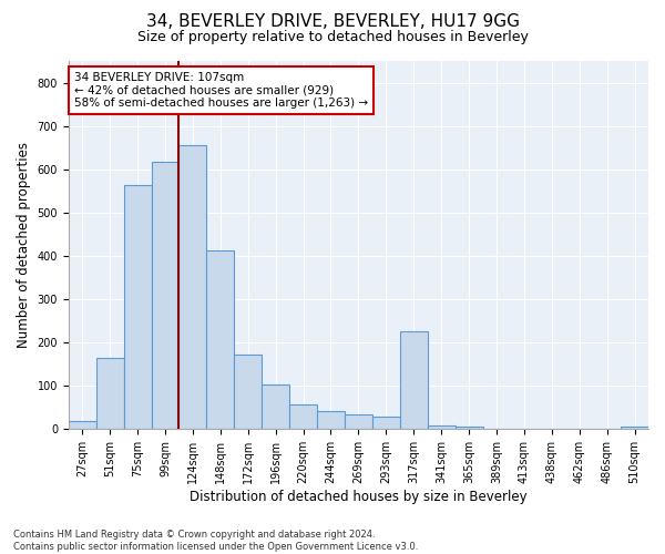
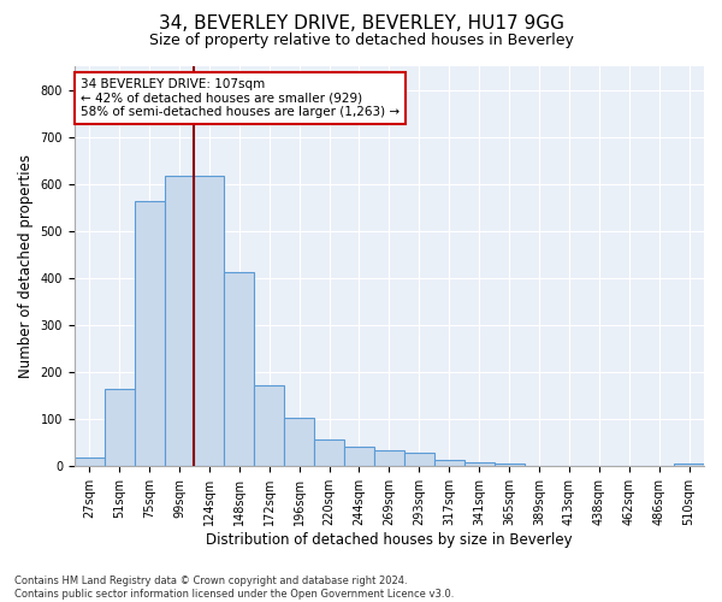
124sqm: 655 -> 617
317sqm: 225 -> 13
